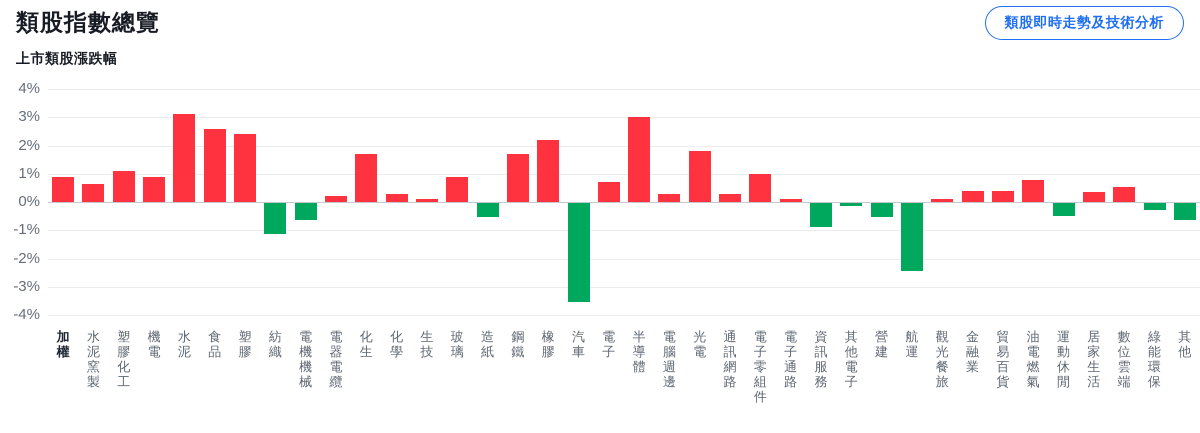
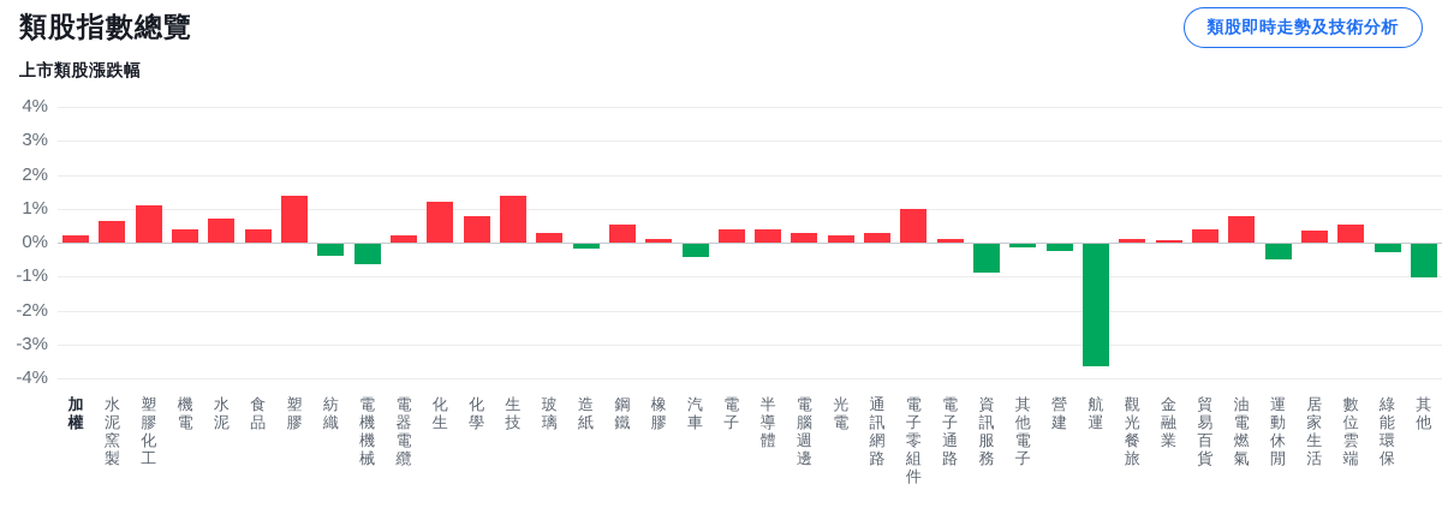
加權: 0.9% -> 0.2%
機電: 0.9% -> 0.4%
水泥: 3.1% -> 0.7%
食品: 2.6% -> 0.4%
塑膠: 2.4% -> 1.4%
紡織: -1.1% -> -0.3%
化生: 1.7% -> 1.2%
化學: 0.3% -> 0.8%
生技: 0.1% -> 1.4%
玻璃: 0.9% -> 0.3%
造紙: -0.5% -> -0.1%
鋼鐵: 1.7% -> 0.6%
橡膠: 2.2% -> 0.1%
汽車: -3.5% -> -0.4%
電子: 0.7% -> 0.4%
半導體: 3.0% -> 0.4%
光電: 1.8% -> 0.2%
營建: -0.5% -> -0.2%
航運: -2.4% -> -3.6%
金融業: 0.4% -> 0.1%
其他: -0.6% -> -1.0%
